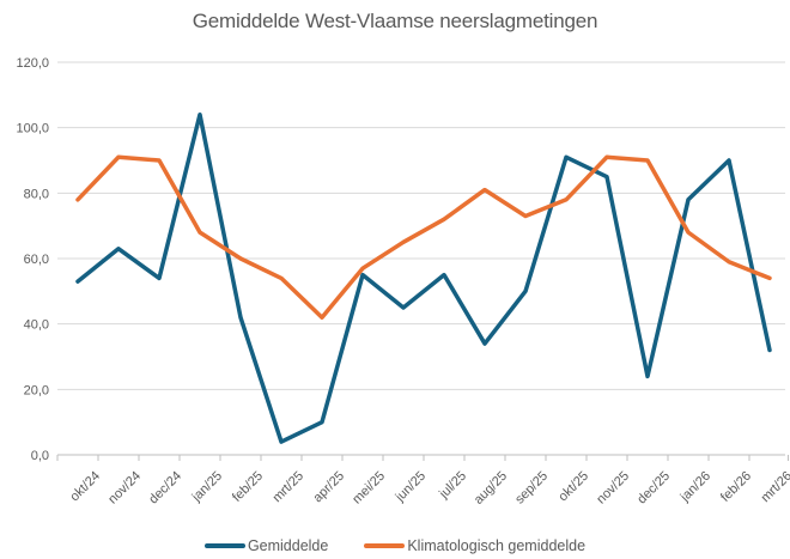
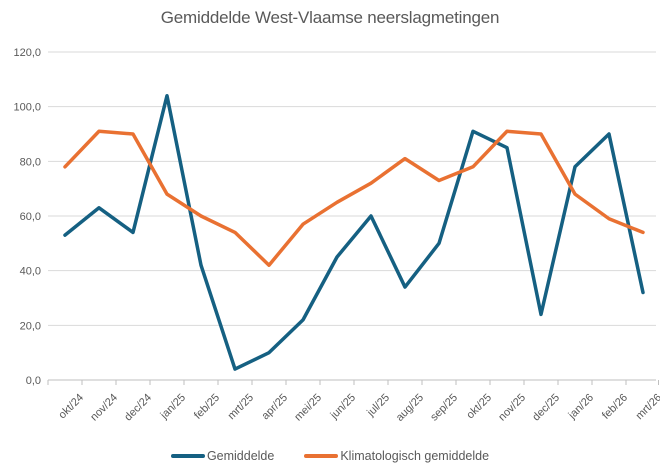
Gemiddelde/mei/25: 55 -> 22
Gemiddelde/jul/25: 55 -> 60
